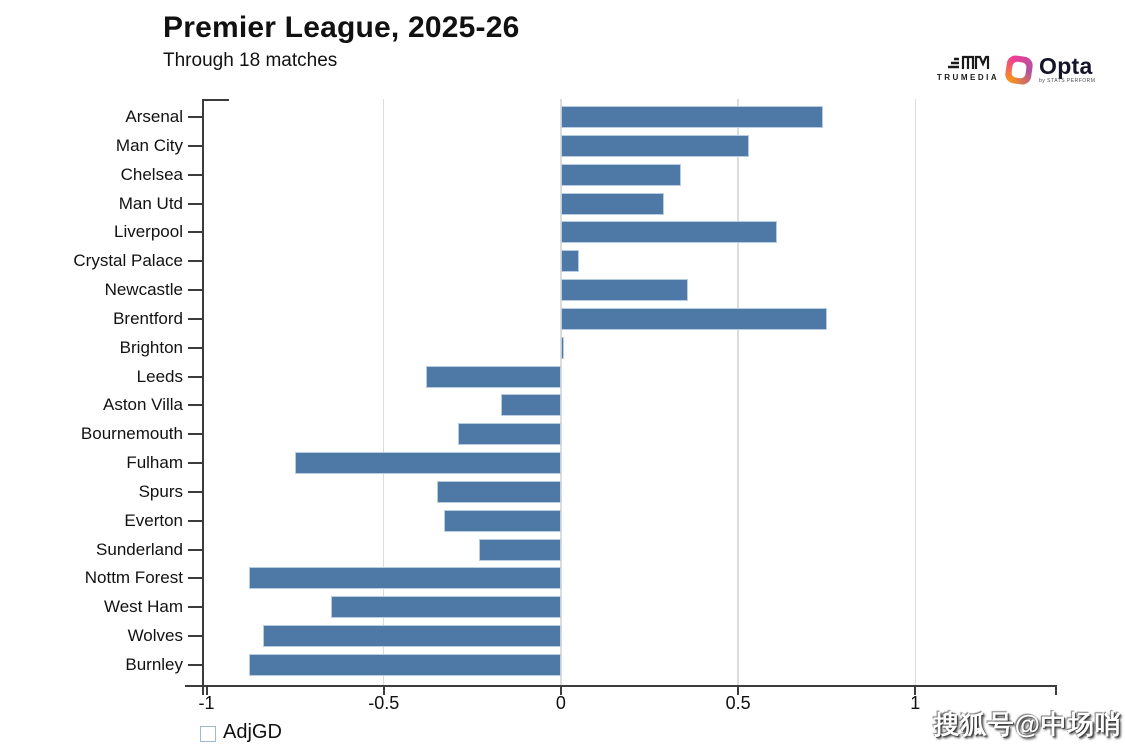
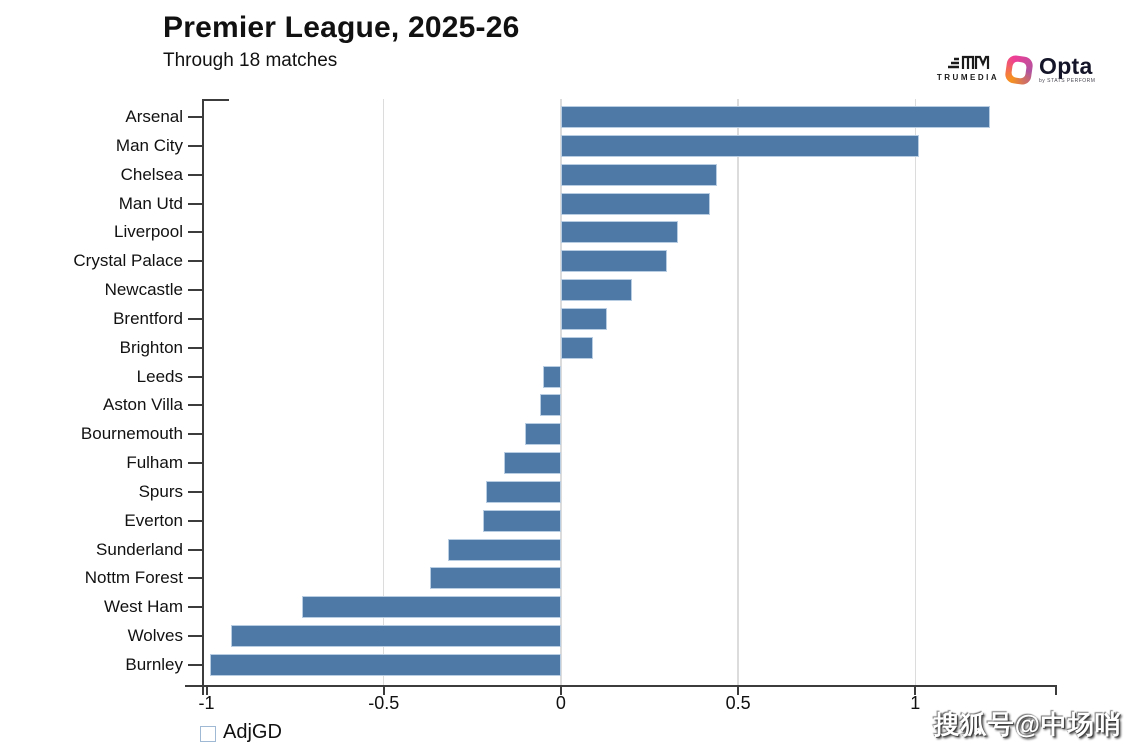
Arsenal: 0.74 -> 1.21
Man City: 0.53 -> 1.01
Chelsea: 0.34 -> 0.44
Man Utd: 0.29 -> 0.42
Liverpool: 0.61 -> 0.33
Crystal Palace: 0.05 -> 0.30
Newcastle: 0.36 -> 0.20
Brentford: 0.75 -> 0.13
Brighton: 0.01 -> 0.09
Leeds: -0.38 -> -0.05
Aston Villa: -0.17 -> -0.06
Bournemouth: -0.29 -> -0.10
Fulham: -0.75 -> -0.16
Spurs: -0.35 -> -0.21
Everton: -0.33 -> -0.22
Sunderland: -0.23 -> -0.32
Nottm Forest: -0.88 -> -0.37
West Ham: -0.65 -> -0.73
Wolves: -0.84 -> -0.93
Burnley: -0.88 -> -0.99
